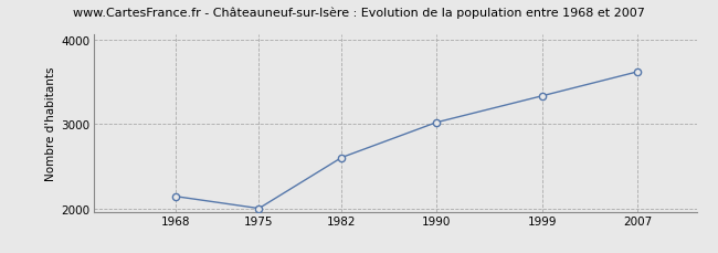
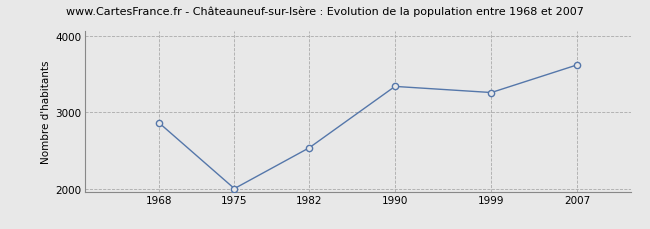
1968: 2150 -> 2860
1982: 2610 -> 2540
1990: 3020 -> 3340
1999: 3340 -> 3260
